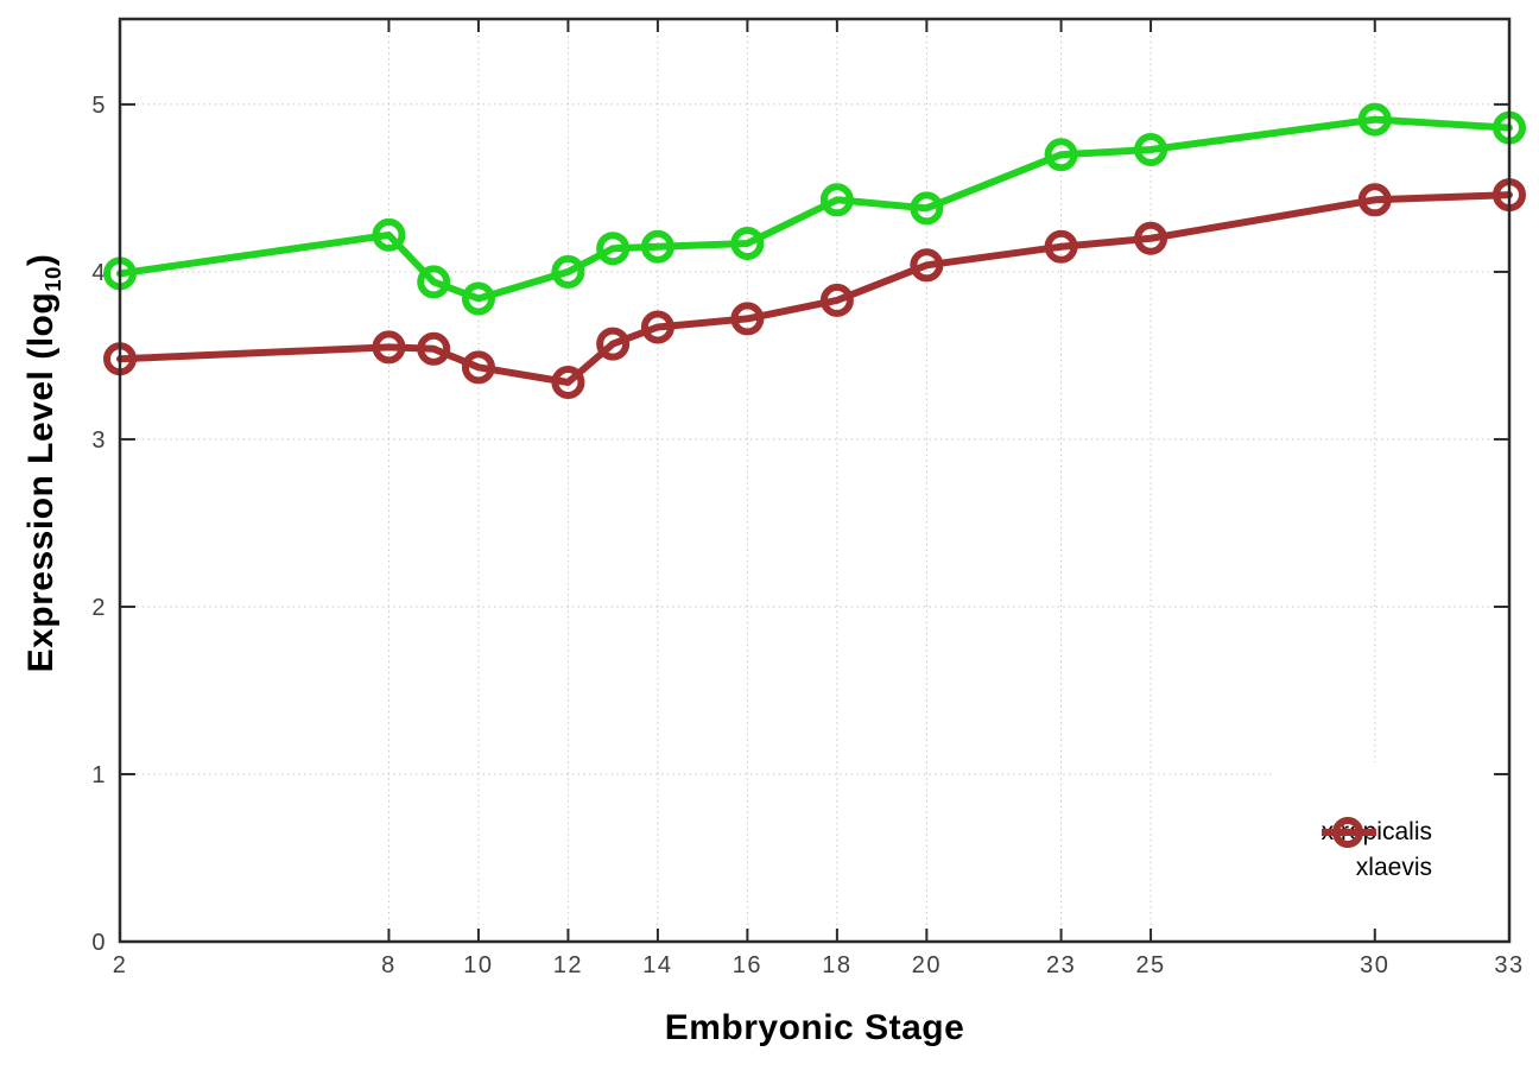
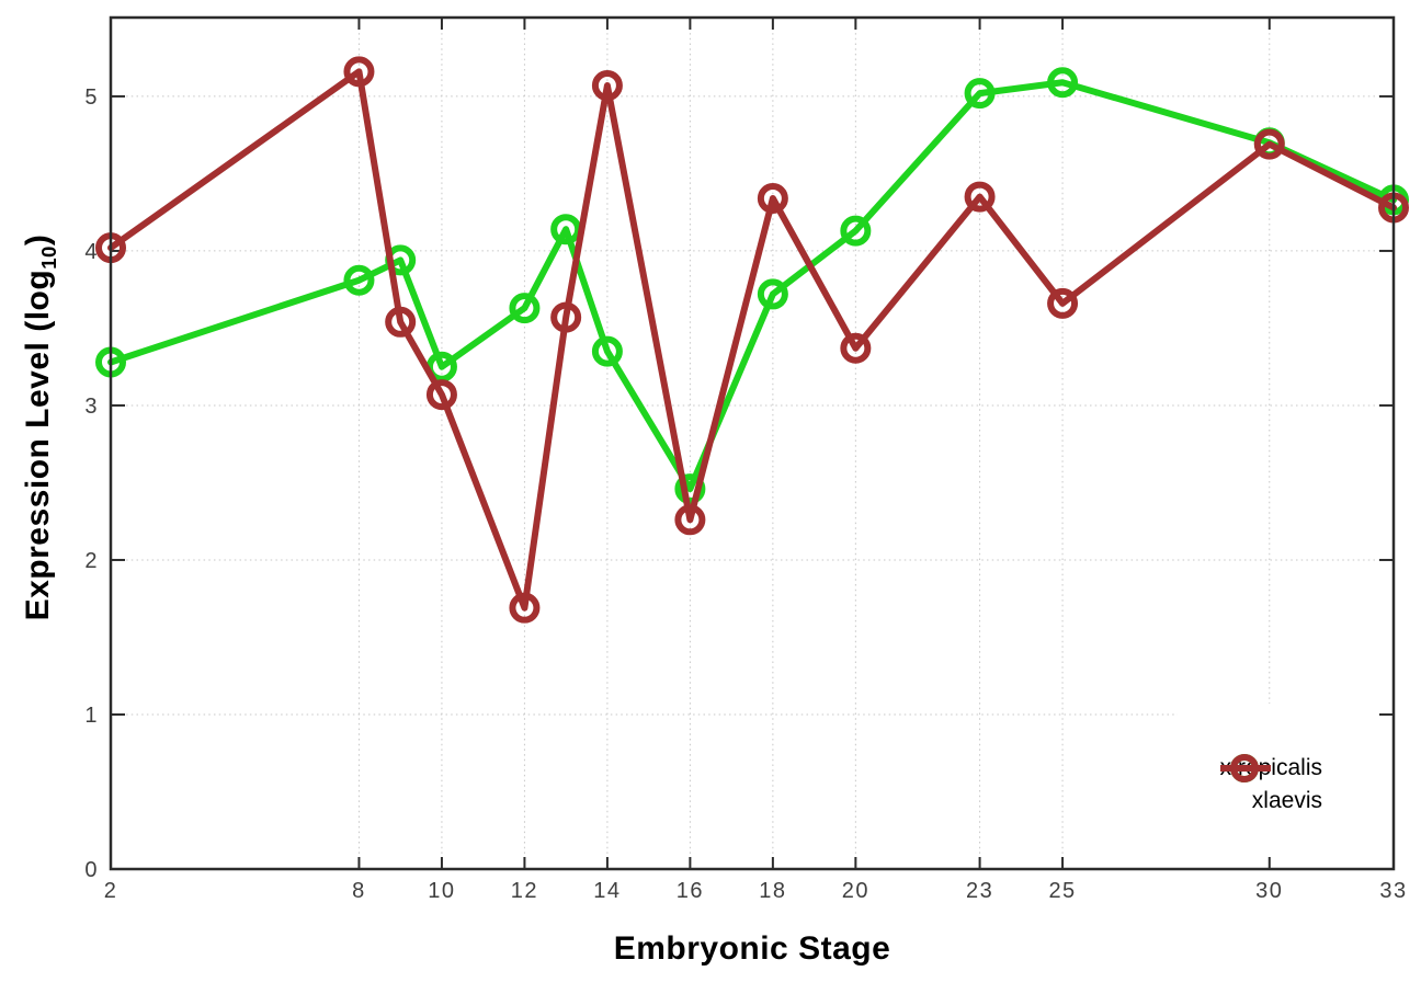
xtropicalis/2: 3.99 -> 3.28
xlaevis/2: 3.48 -> 4.02
xtropicalis/8: 4.22 -> 3.81
xlaevis/8: 3.55 -> 5.16
xtropicalis/10: 3.84 -> 3.25
xlaevis/10: 3.43 -> 3.07
xtropicalis/12: 4.00 -> 3.63
xlaevis/12: 3.34 -> 1.69
xtropicalis/14: 4.15 -> 3.35
xlaevis/14: 3.67 -> 5.07
xtropicalis/16: 4.17 -> 2.46
xlaevis/16: 3.72 -> 2.26
xtropicalis/18: 4.43 -> 3.72
xlaevis/18: 3.83 -> 4.34
xtropicalis/20: 4.38 -> 4.13
xlaevis/20: 4.04 -> 3.37
xtropicalis/23: 4.70 -> 5.02
xlaevis/23: 4.15 -> 4.35
xtropicalis/25: 4.73 -> 5.09
xlaevis/25: 4.20 -> 3.66
xtropicalis/30: 4.91 -> 4.70
xlaevis/30: 4.43 -> 4.69
xtropicalis/33: 4.86 -> 4.33
xlaevis/33: 4.46 -> 4.28
